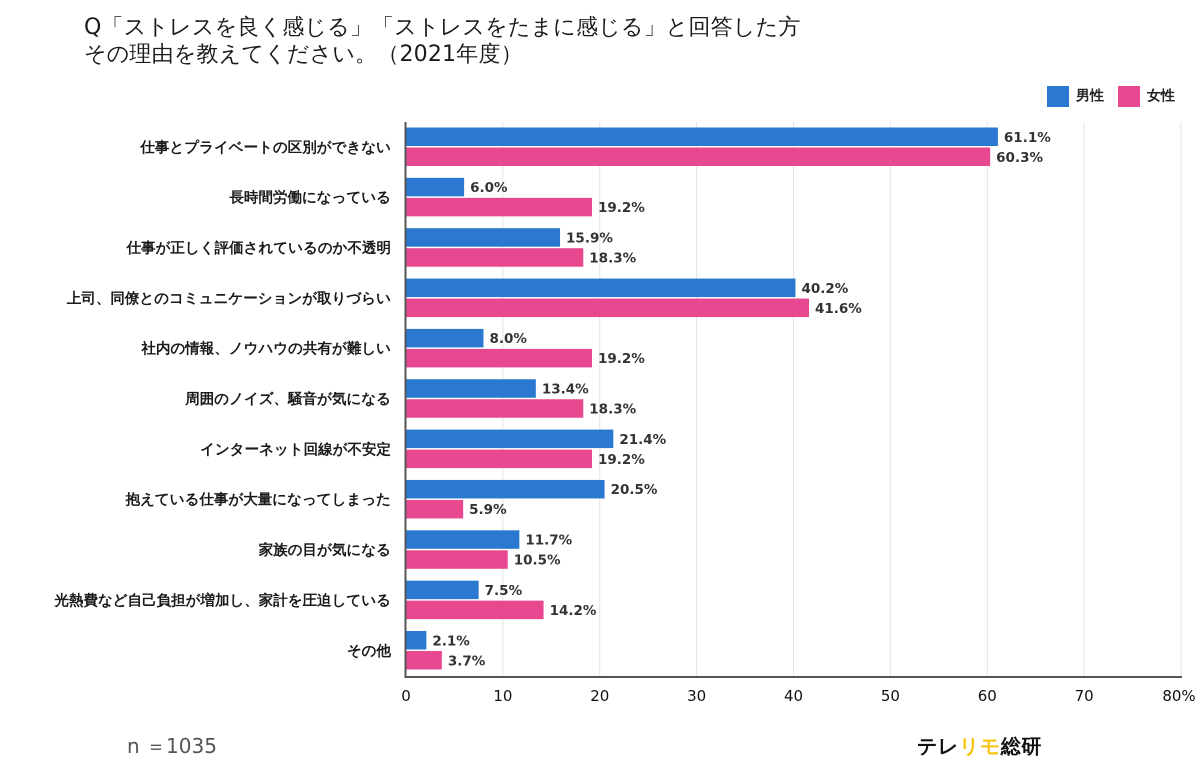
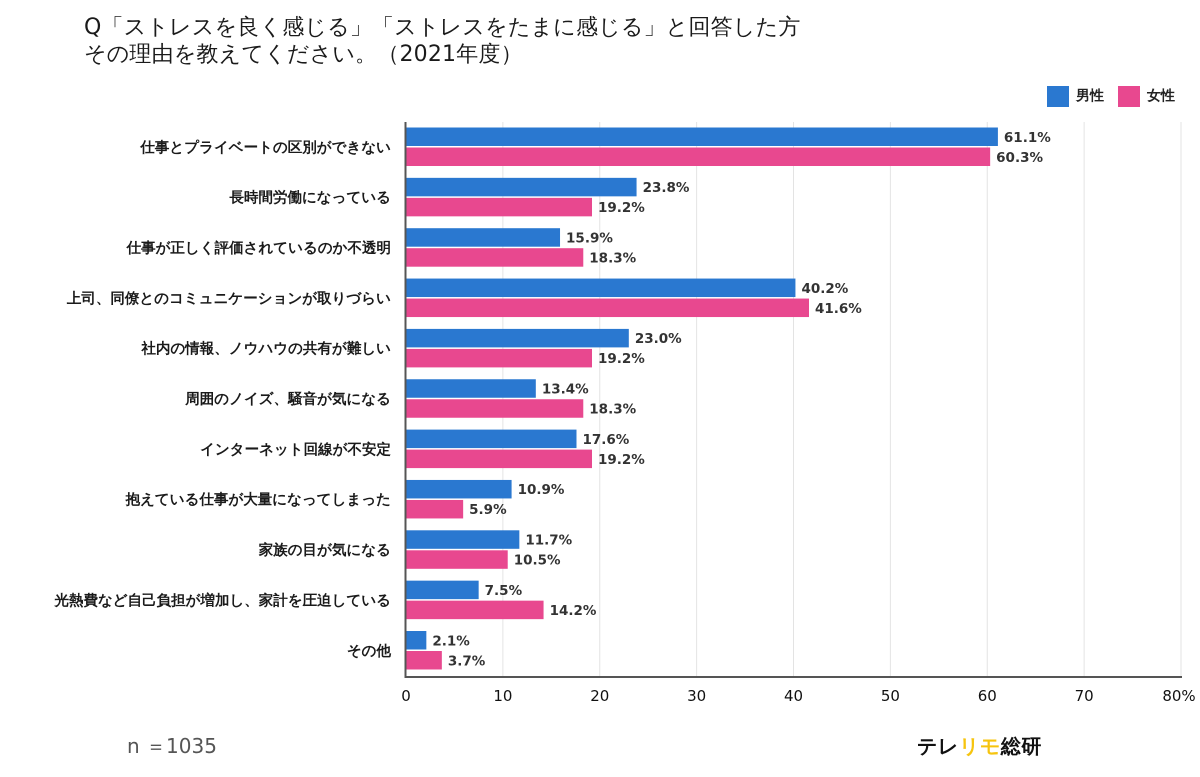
男性/長時間労働になっている: 6.0% -> 23.8%
男性/社内の情報、ノウハウの共有が難しい: 8.0% -> 23.0%
男性/インターネット回線が不安定: 21.4% -> 17.6%
男性/抱えている仕事が大量になってしまった: 20.5% -> 10.9%
